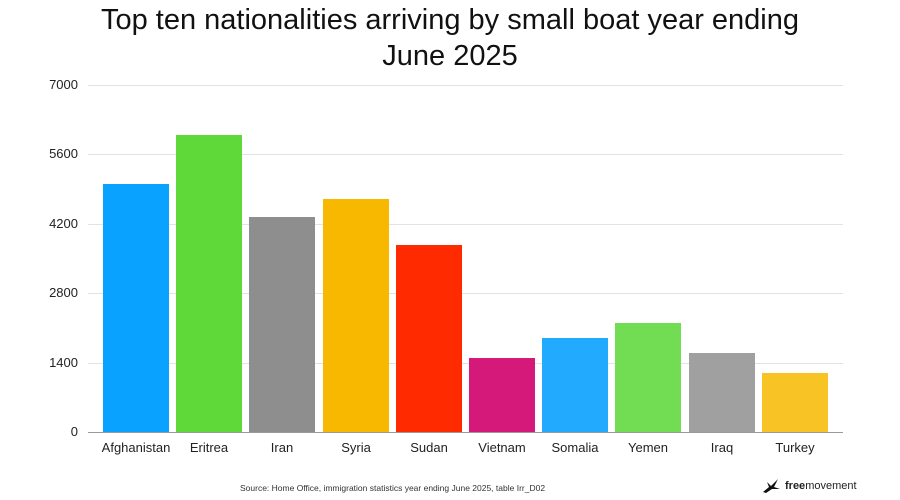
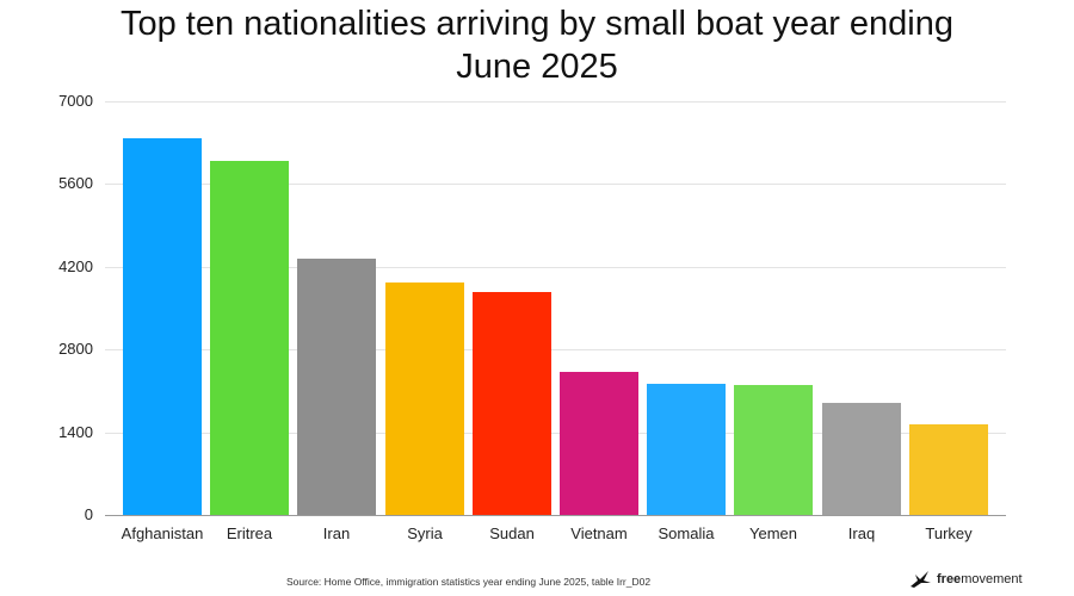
Afghanistan: 5000 -> 6400
Syria: 4700 -> 3900
Vietnam: 1500 -> 2400
Somalia: 1900 -> 2200
Iraq: 1600 -> 1900
Turkey: 1200 -> 1500
